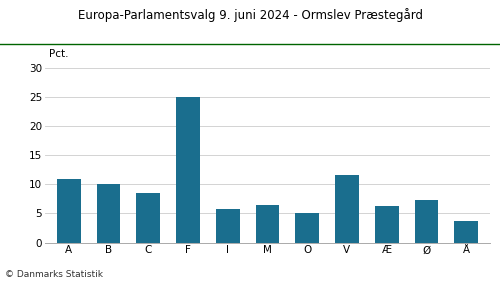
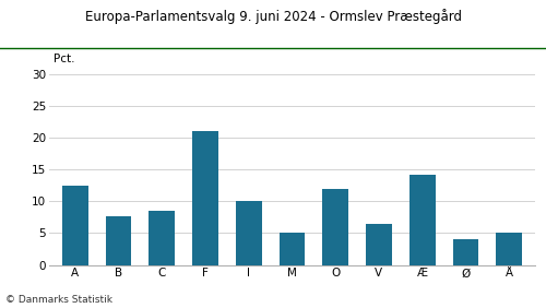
A: 11.0 -> 12.4
B: 10.0 -> 7.6
F: 25.0 -> 21.0
I: 5.8 -> 10.0
M: 6.5 -> 5.0
O: 5.0 -> 12.0
V: 11.6 -> 6.4
Æ: 6.2 -> 14.2
Ø: 7.3 -> 4.0
Å: 3.7 -> 5.0
